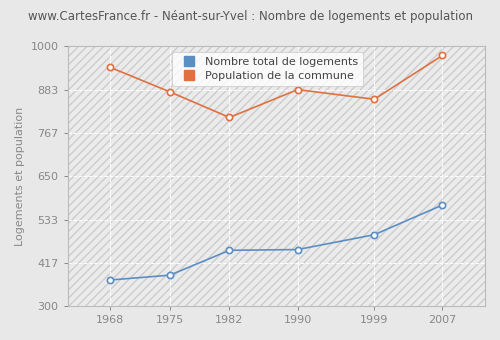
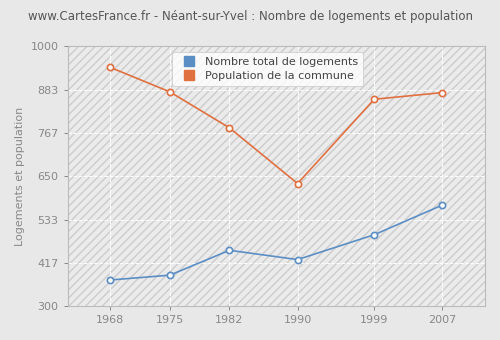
Population de la commune/1982: 808 -> 780
Nombre total de logements/1990: 452 -> 425
Population de la commune/1990: 883 -> 630
Population de la commune/2007: 975 -> 875
